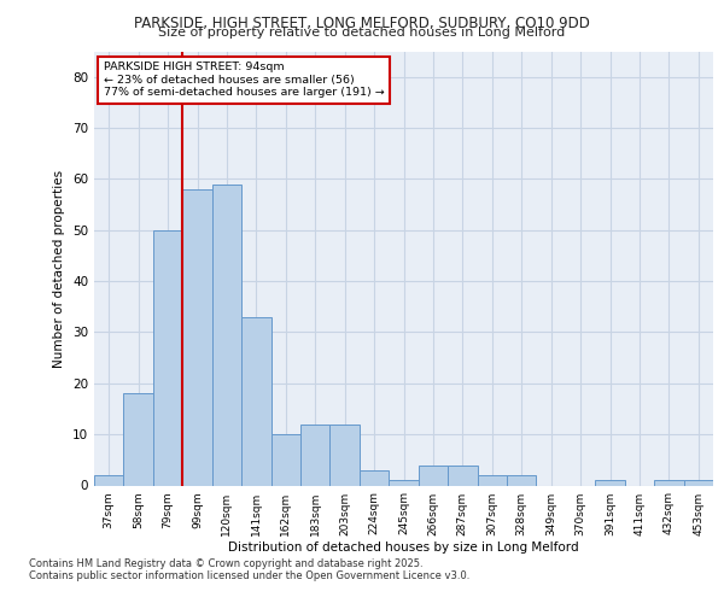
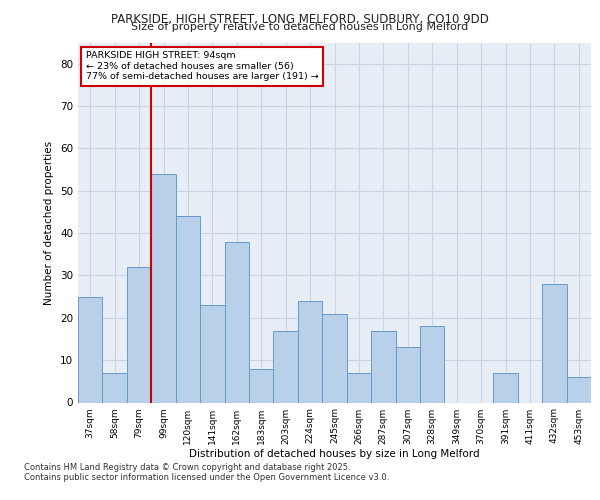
37sqm: 2 -> 25
58sqm: 18 -> 7
79sqm: 50 -> 32
99sqm: 58 -> 54
120sqm: 59 -> 44
141sqm: 33 -> 23
162sqm: 10 -> 38
183sqm: 12 -> 8
203sqm: 12 -> 17
224sqm: 3 -> 24
245sqm: 1 -> 21
266sqm: 4 -> 7
287sqm: 4 -> 17
307sqm: 2 -> 13
328sqm: 2 -> 18
391sqm: 1 -> 7
432sqm: 1 -> 28
453sqm: 1 -> 6
